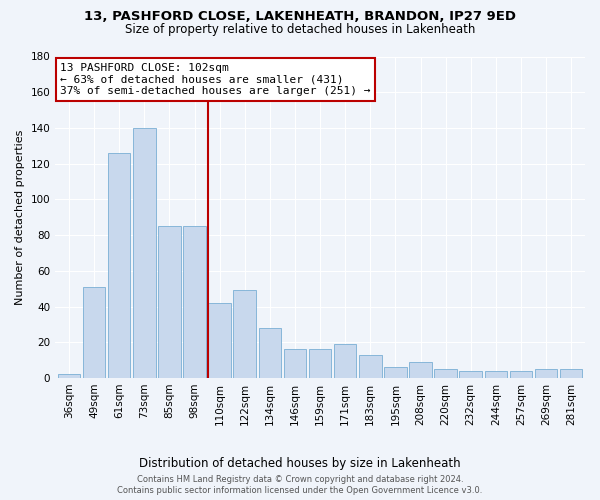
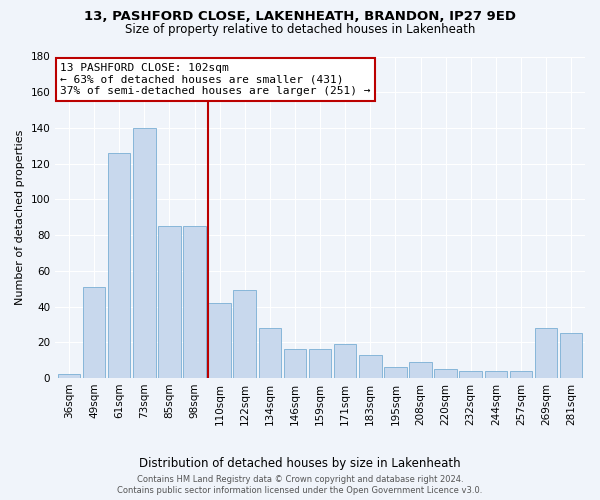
269sqm: 5 -> 28
281sqm: 5 -> 25
